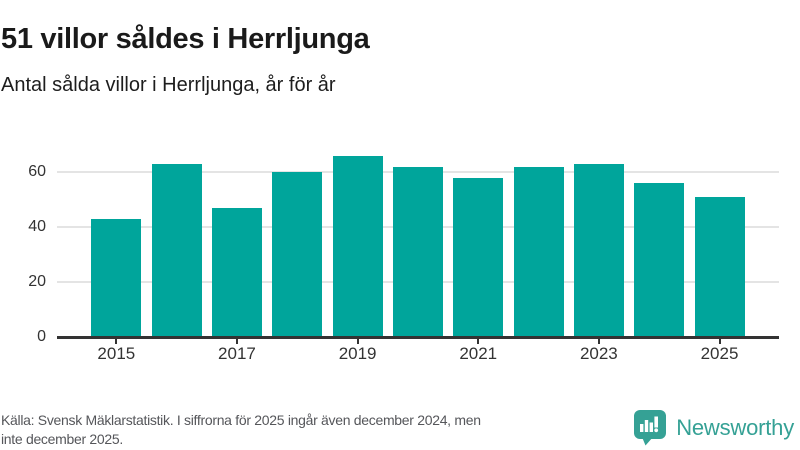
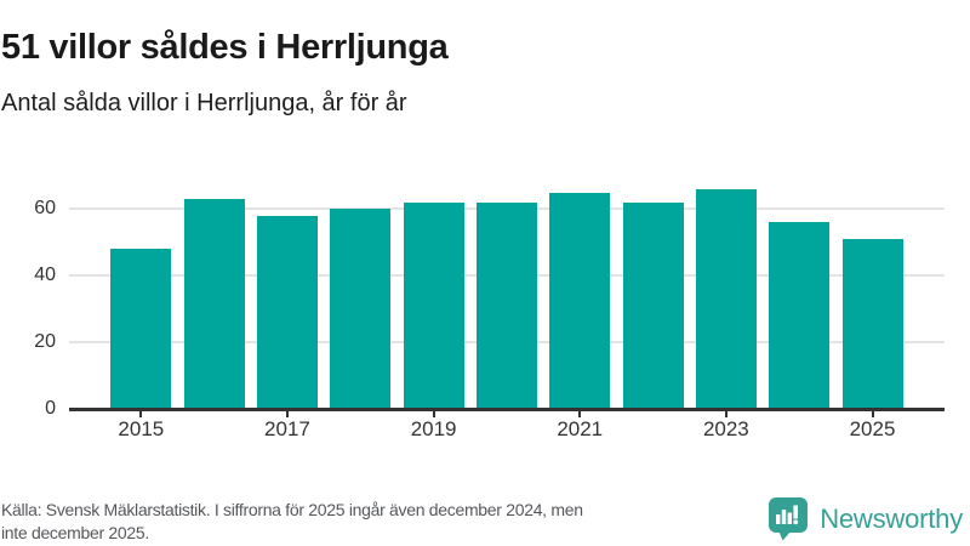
2015: 43 -> 48
2017: 47 -> 58
2019: 66 -> 62
2021: 58 -> 65
2023: 63 -> 66
